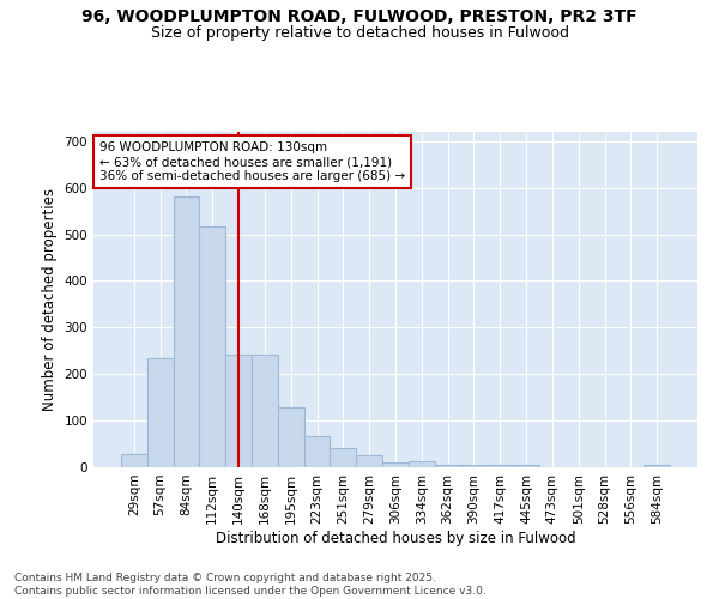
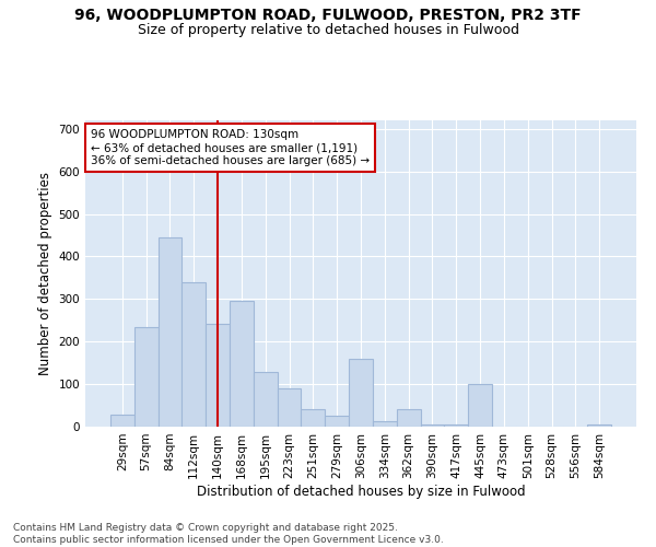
84sqm: 580 -> 445
112sqm: 517 -> 340
168sqm: 243 -> 295
223sqm: 68 -> 90
306sqm: 10 -> 160
362sqm: 5 -> 40
445sqm: 5 -> 100
